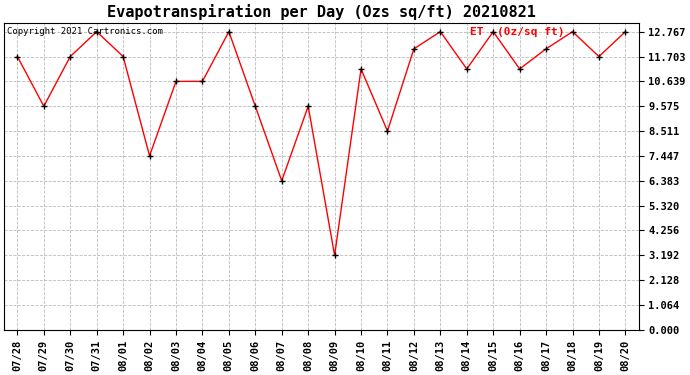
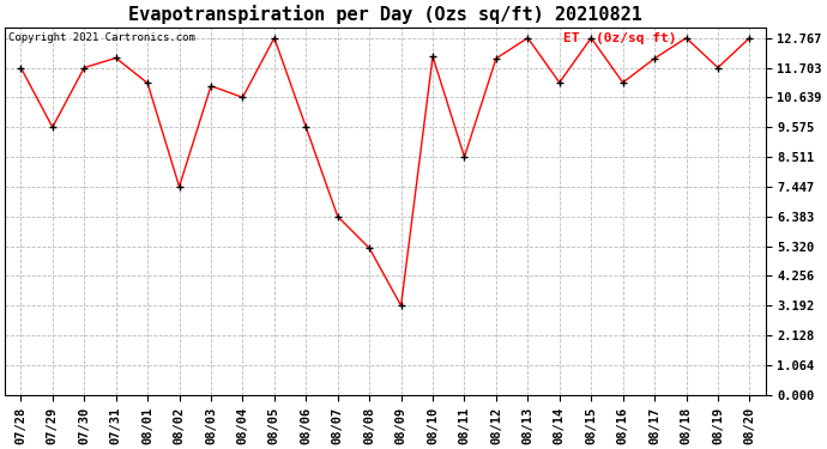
07/31: 12.77 -> 12.05
08/01: 11.70 -> 11.15
08/03: 10.64 -> 11.05
08/08: 9.57 -> 5.25
08/10: 11.17 -> 12.10
